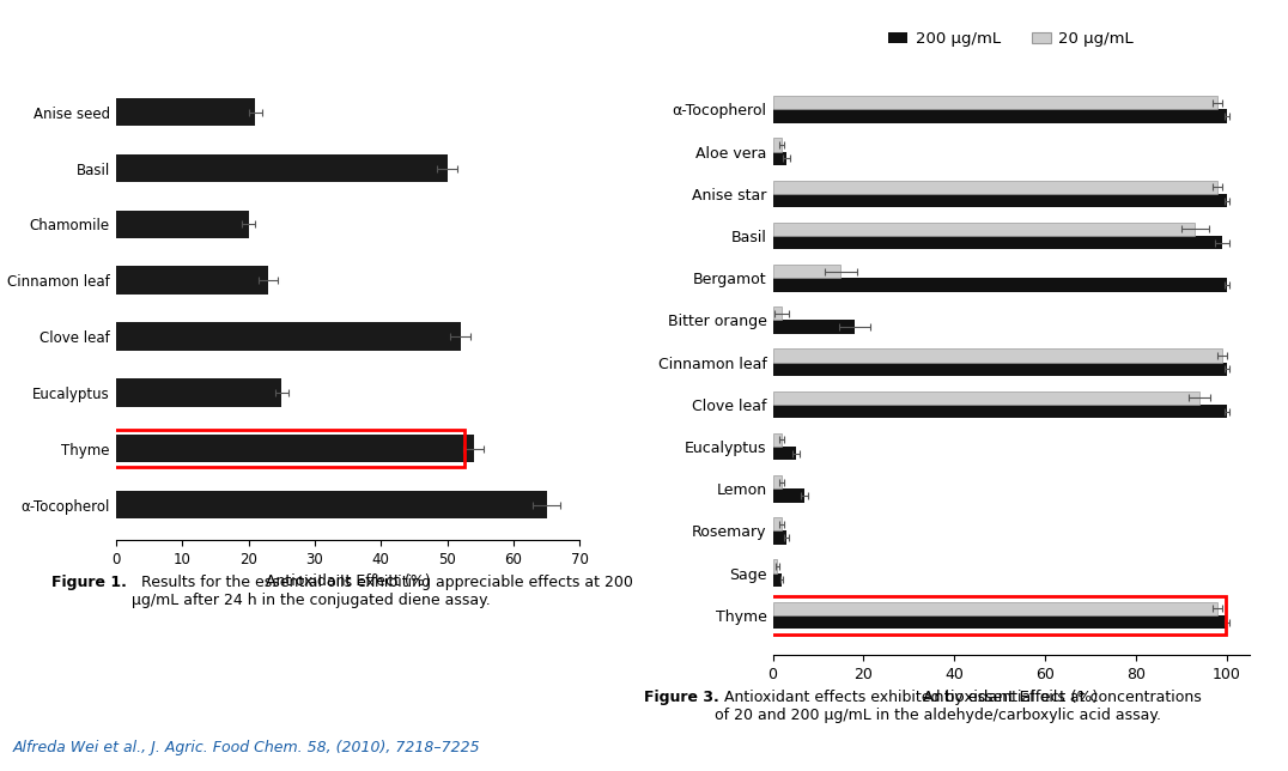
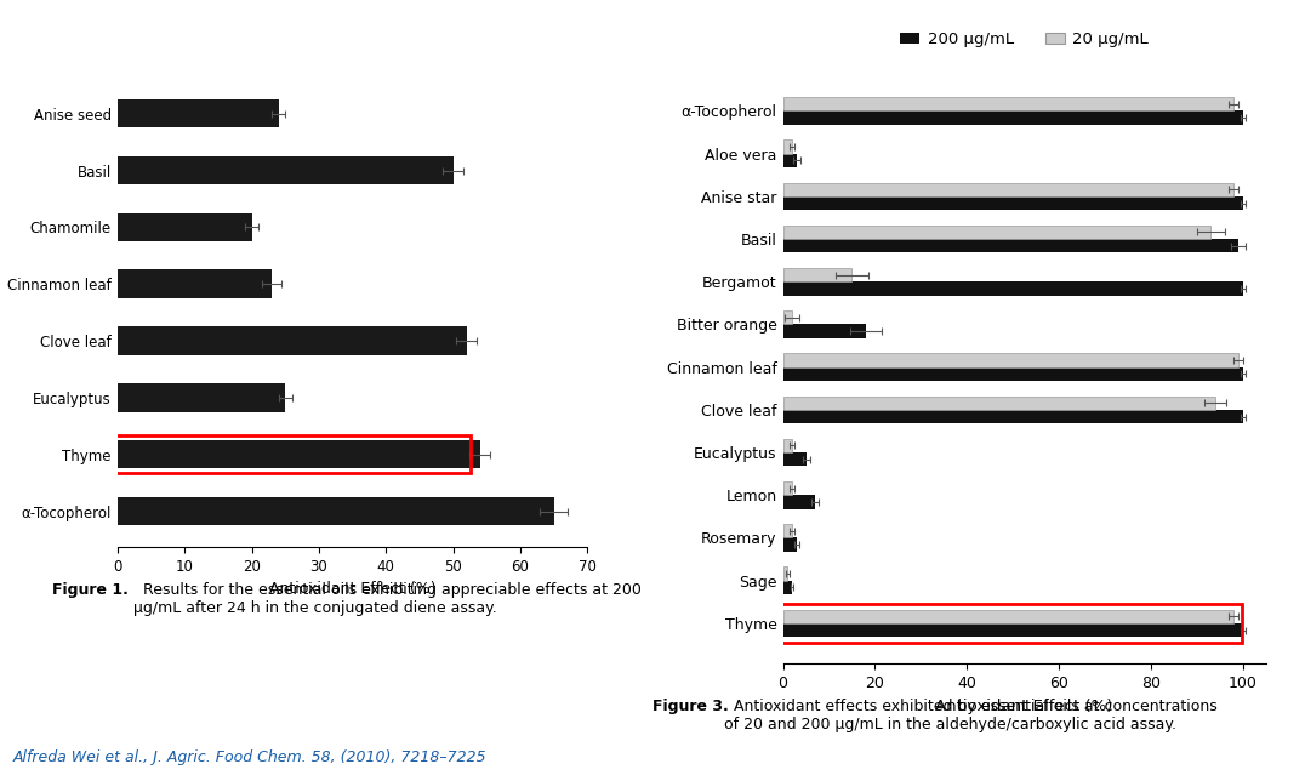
Anise seed: 21 -> 24
